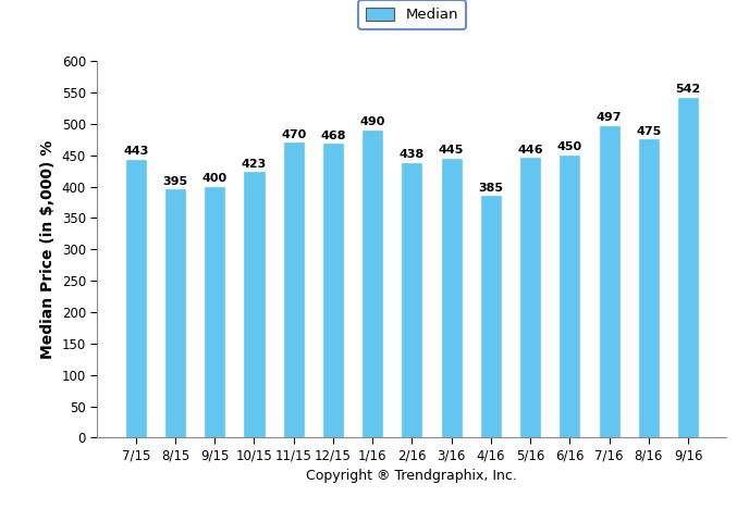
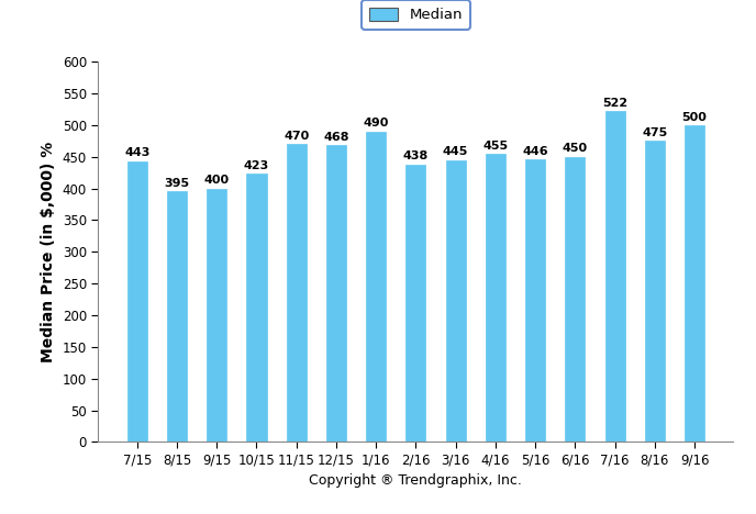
4/16: 385 -> 455
7/16: 497 -> 522
9/16: 542 -> 500
